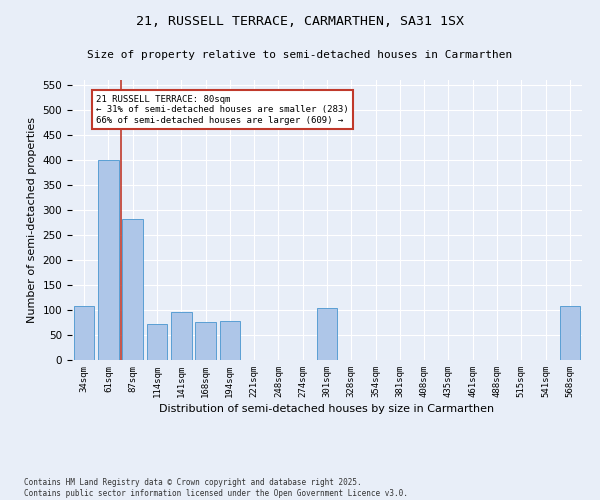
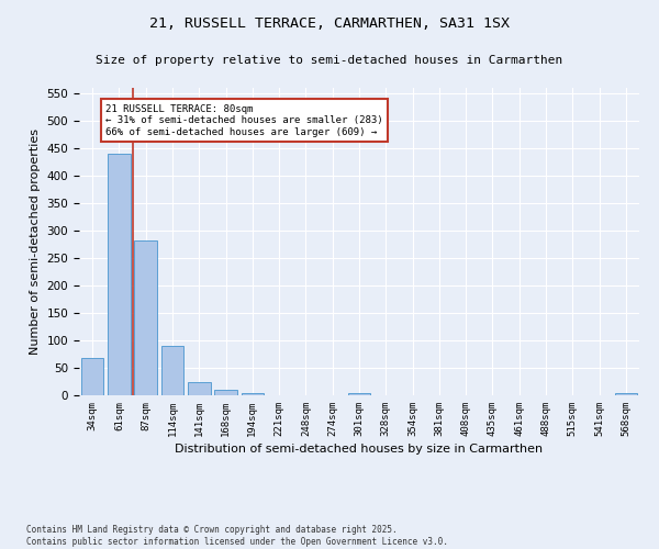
34sqm: 108 -> 68
61sqm: 400 -> 440
114sqm: 72 -> 91
141sqm: 96 -> 24
168sqm: 76 -> 11
194sqm: 78 -> 4
301sqm: 104 -> 4
568sqm: 108 -> 4
